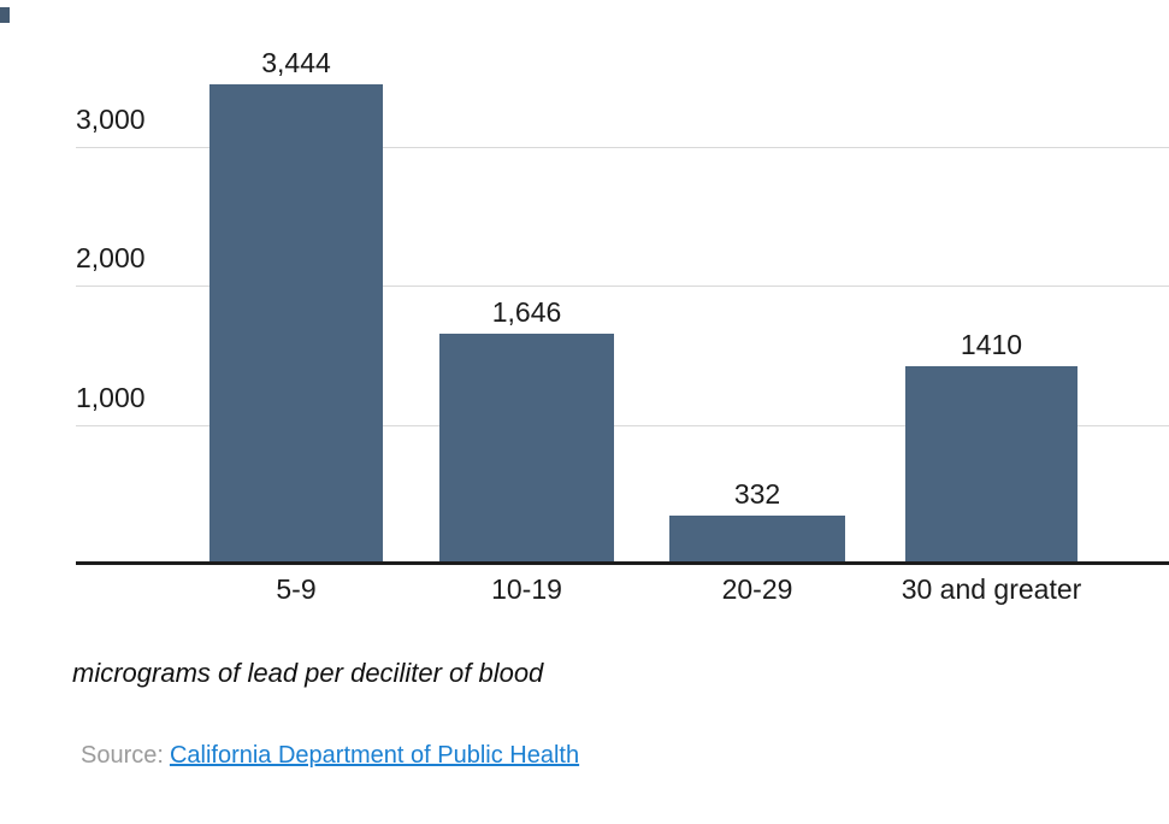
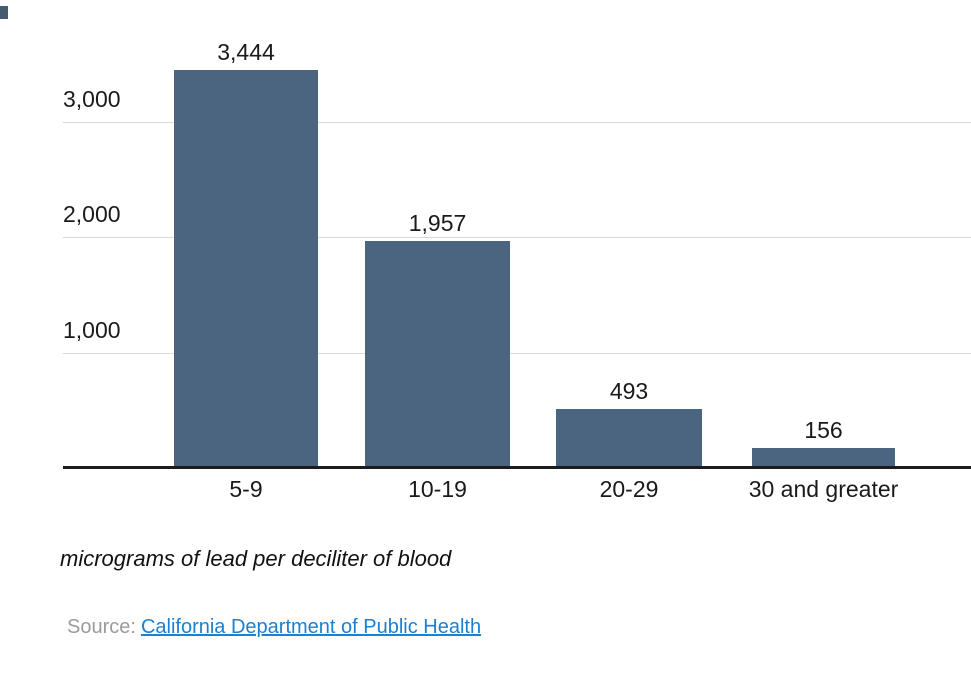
10-19: 1,646 -> 1,957
20-29: 332 -> 493
30 and greater: 1410 -> 156
